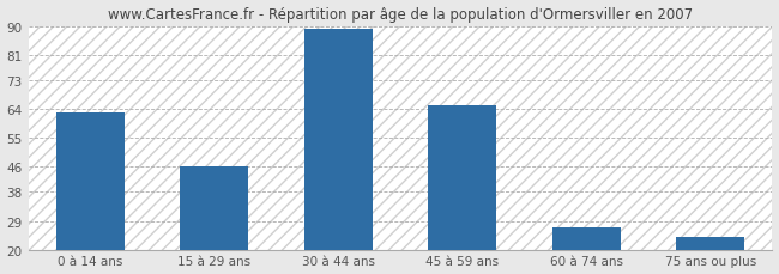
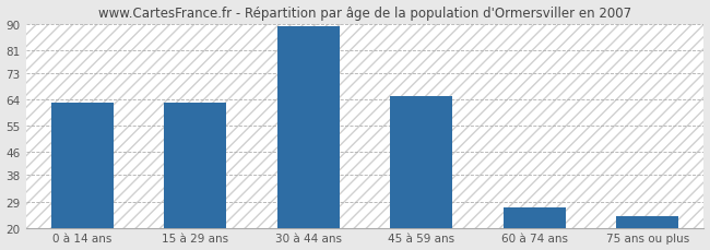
15 à 29 ans: 46 -> 63
